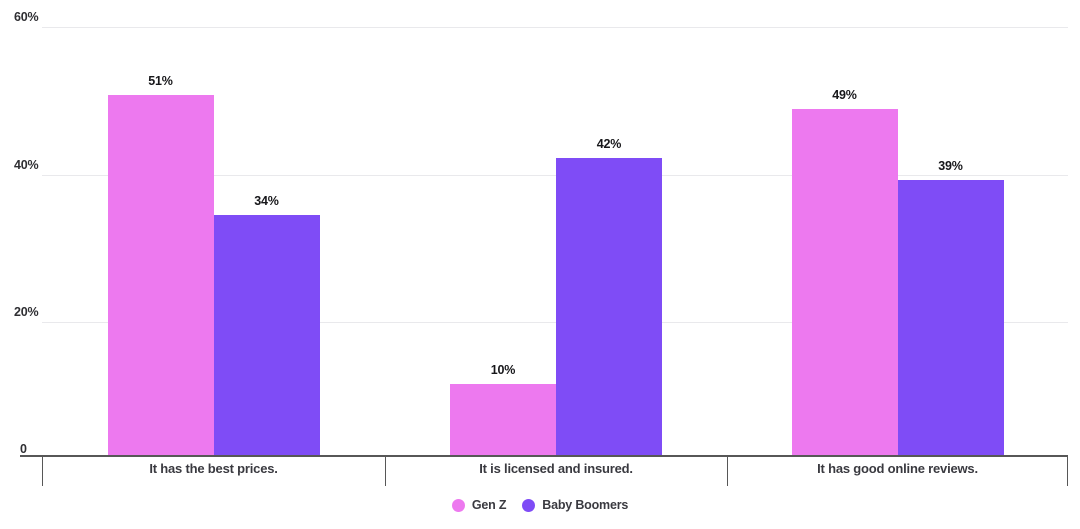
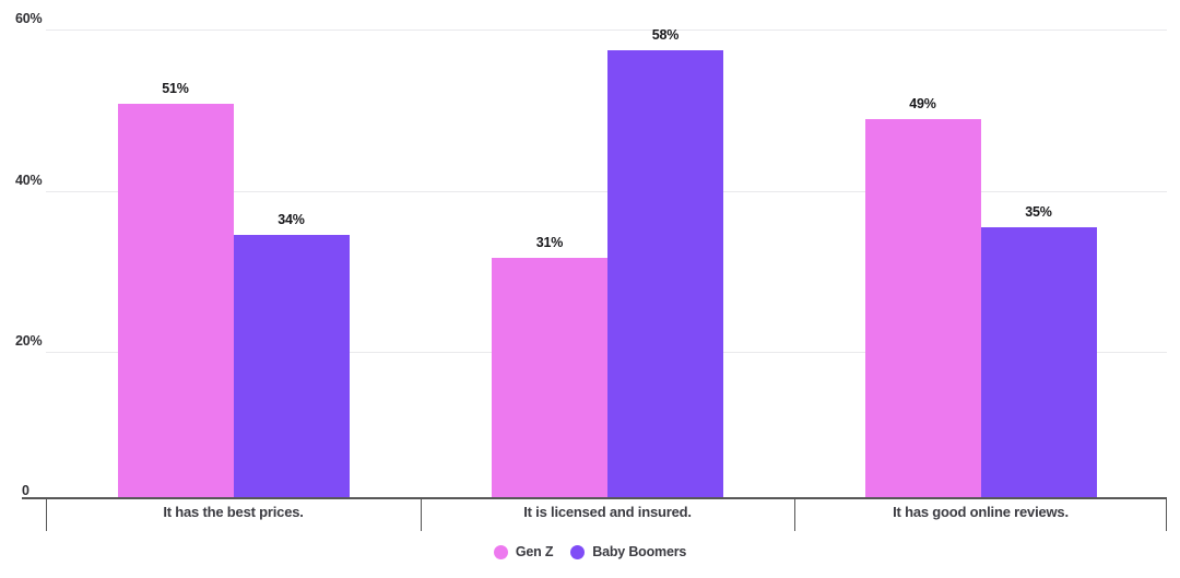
Gen Z/It is licensed and insured.: 10% -> 31%
Baby Boomers/It is licensed and insured.: 42% -> 58%
Baby Boomers/It has good online reviews.: 39% -> 35%
